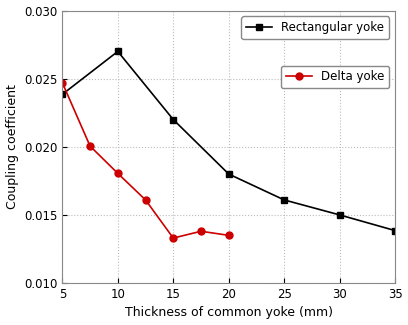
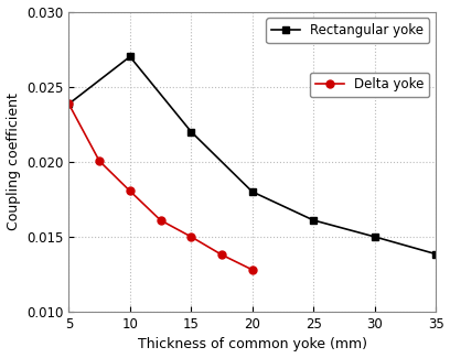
Delta yoke/5: 0.0247 -> 0.0238
Delta yoke/15: 0.0133 -> 0.0150
Delta yoke/20: 0.0135 -> 0.0128
